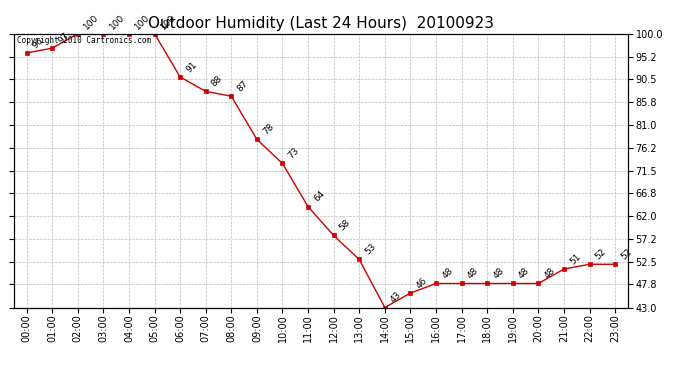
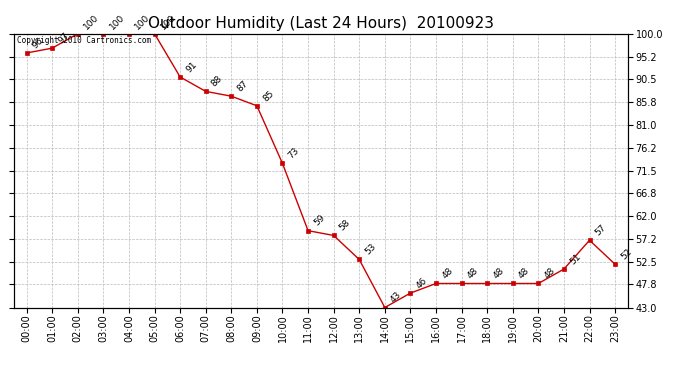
09:00: 78 -> 85
11:00: 64 -> 59
22:00: 52 -> 57
